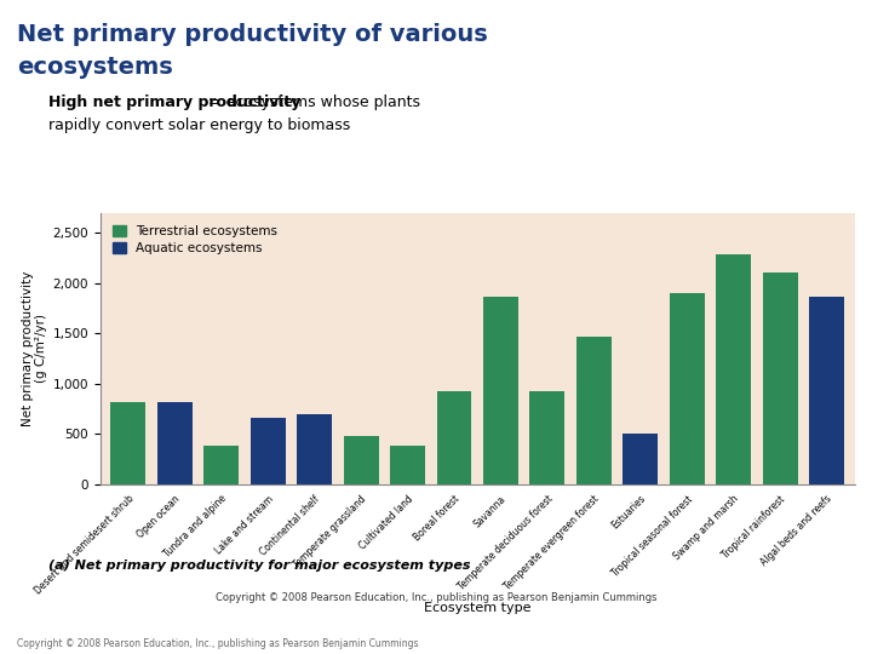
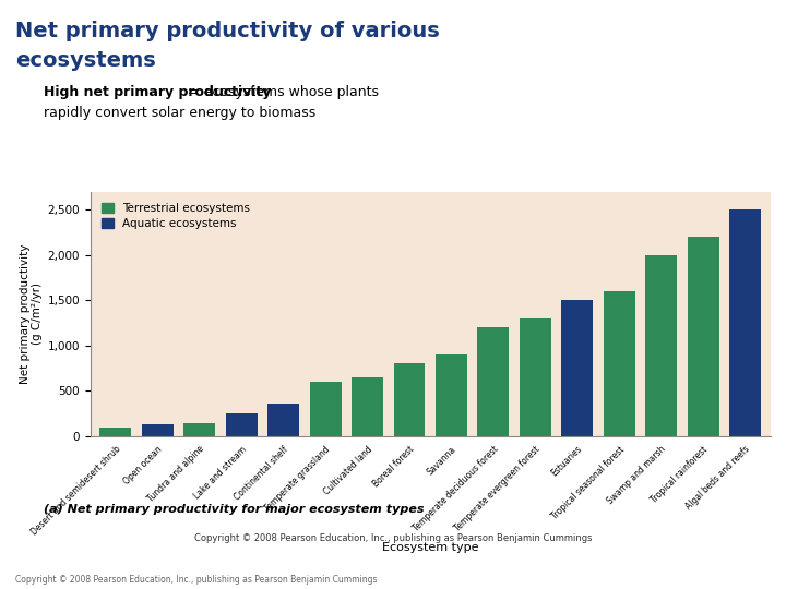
Desert and semidesert shrub: 820 -> 90
Open ocean: 820 -> 120
Tundra and alpine: 380 -> 140
Lake and stream: 660 -> 250
Continental shelf: 700 -> 360
Temperate grassland: 480 -> 600
Cultivated land: 380 -> 650
Boreal forest: 920 -> 800
Savanna: 1,860 -> 900
Temperate deciduous forest: 920 -> 1,200
Temperate evergreen forest: 1,460 -> 1,300
Estuaries: 500 -> 1,500
Tropical seasonal forest: 1,900 -> 1,600
Swamp and marsh: 2,280 -> 2,000
Tropical rainforest: 2,100 -> 2,200
Algal beds and reefs: 1,860 -> 2,500
